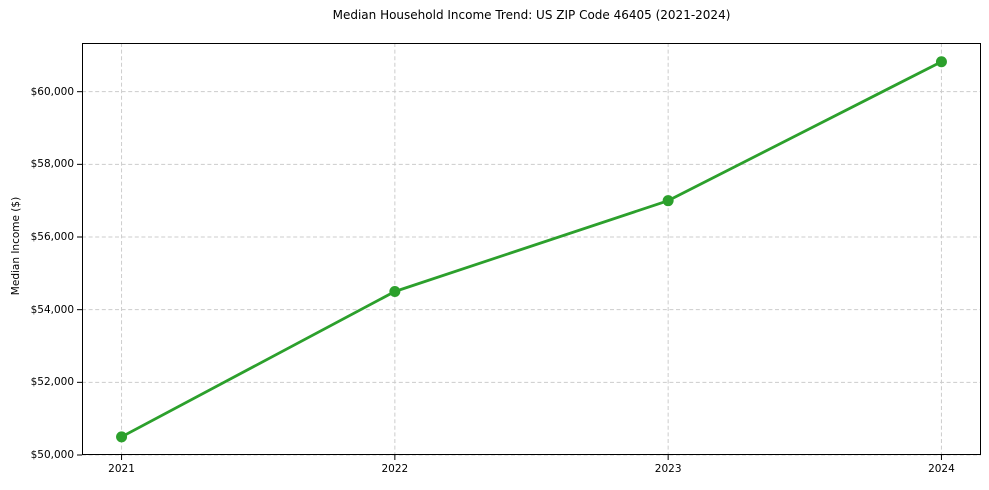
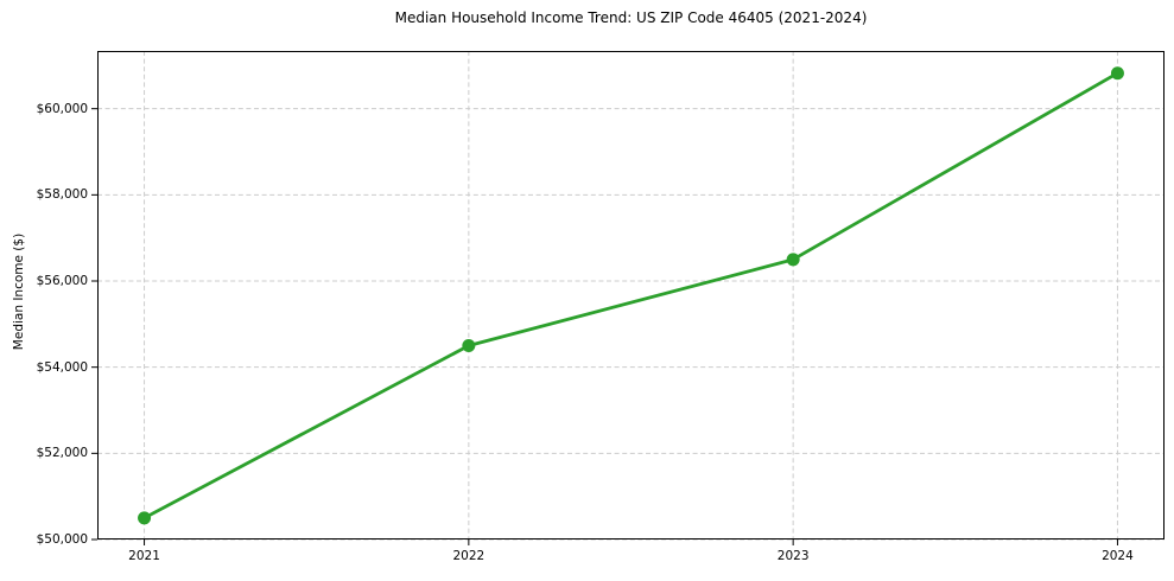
2023: $57000 -> $56500
